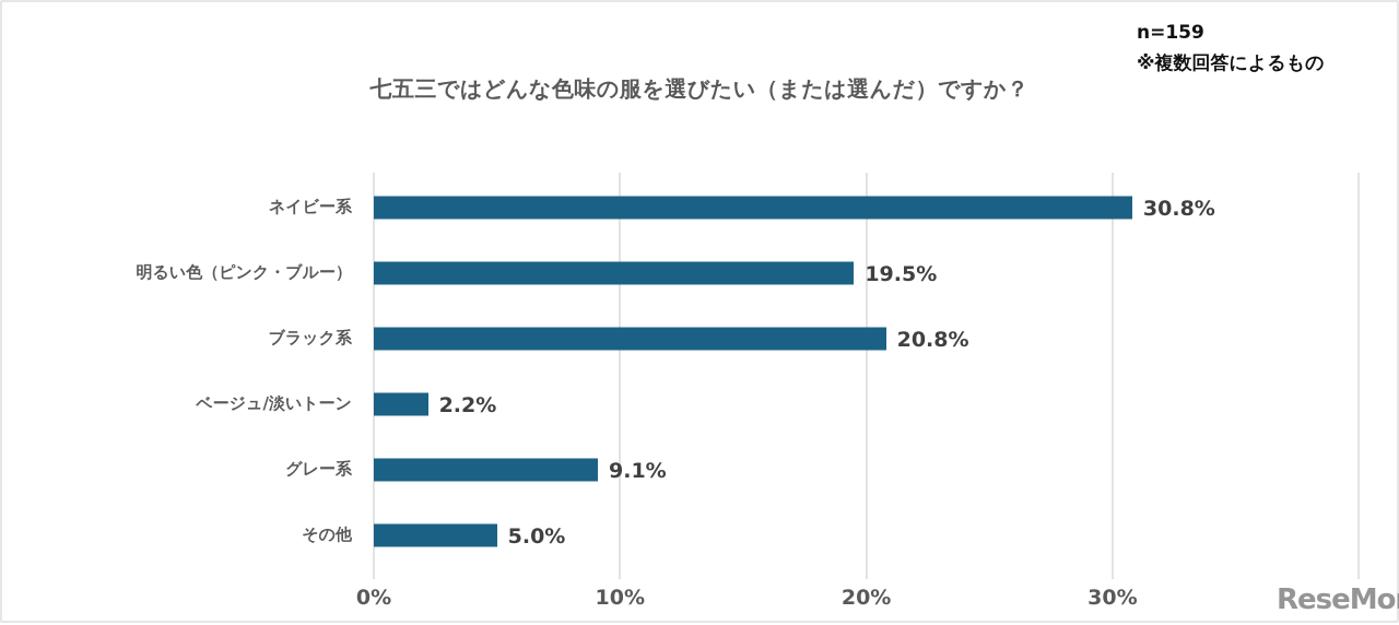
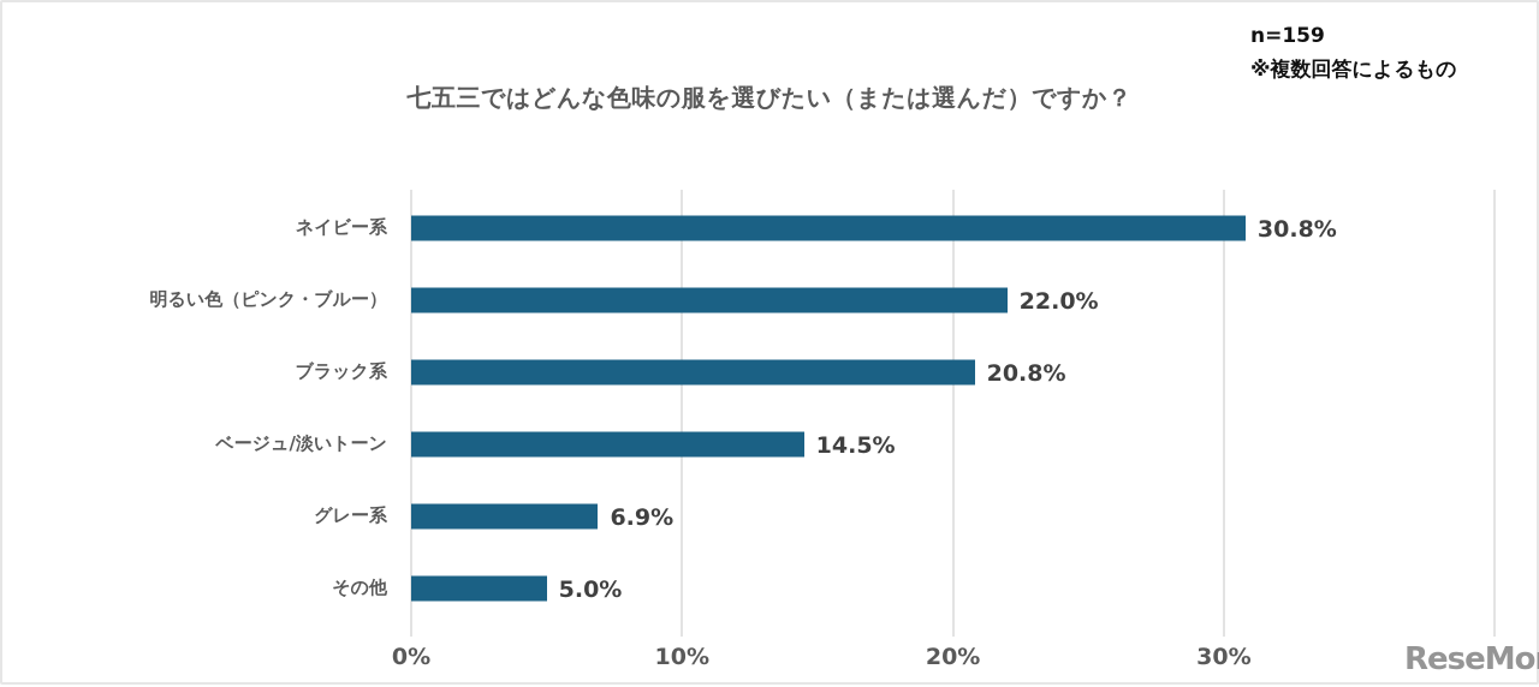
明るい色（ピンク・ブルー）: 19.5% -> 22.0%
ベージュ/淡いトーン: 2.2% -> 14.5%
グレー系: 9.1% -> 6.9%
